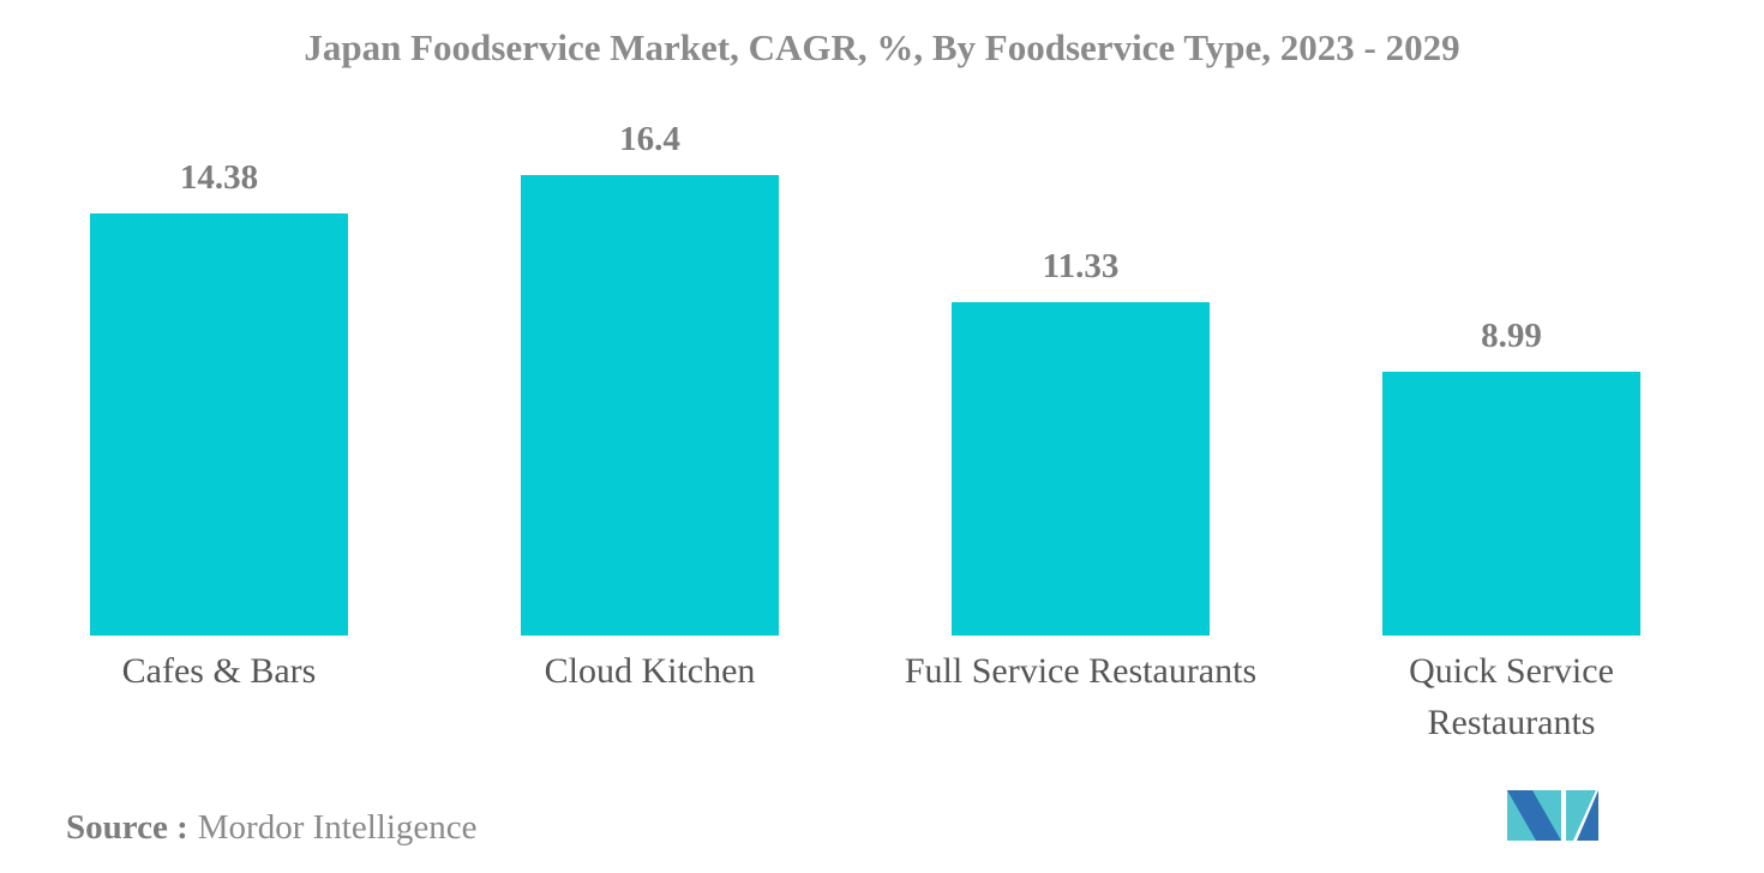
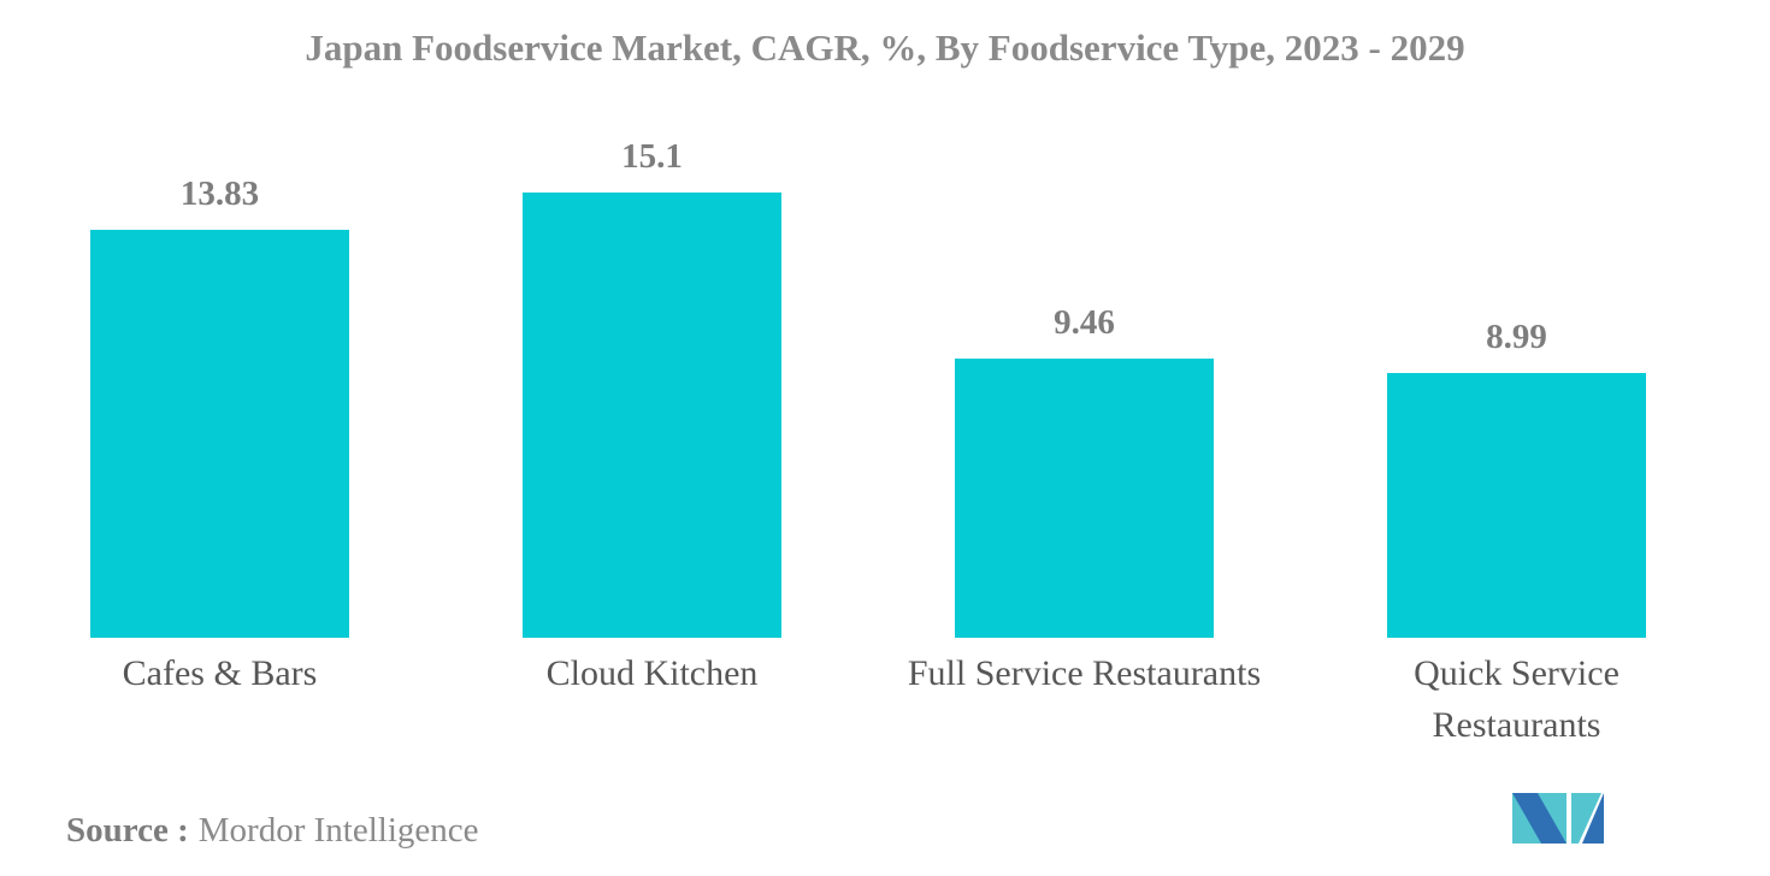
Cafes & Bars: 14.38 -> 13.83
Cloud Kitchen: 16.4 -> 15.1
Full Service Restaurants: 11.33 -> 9.46
